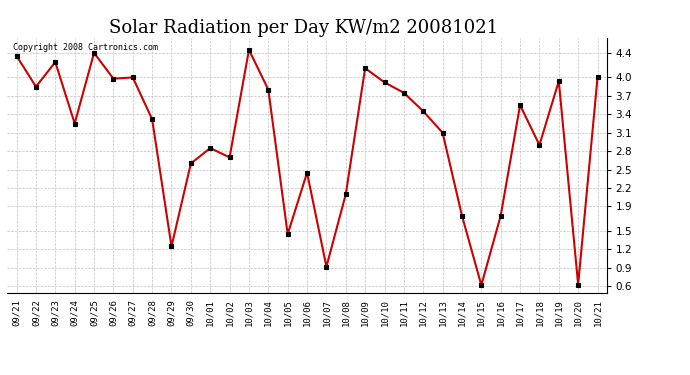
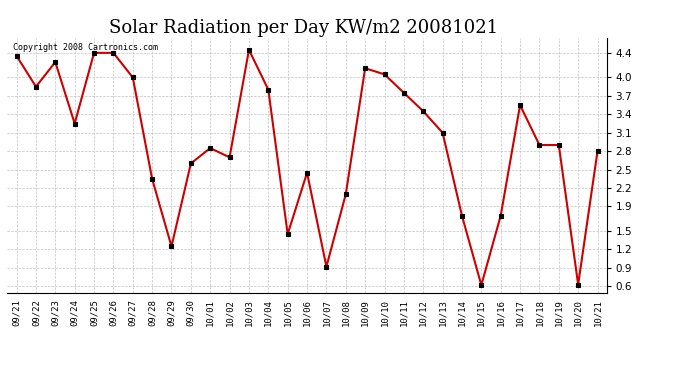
09/26: 3.98 -> 4.40
09/28: 3.32 -> 2.35
10/10: 3.92 -> 4.05
10/19: 3.94 -> 2.90
10/21: 4.00 -> 2.80
